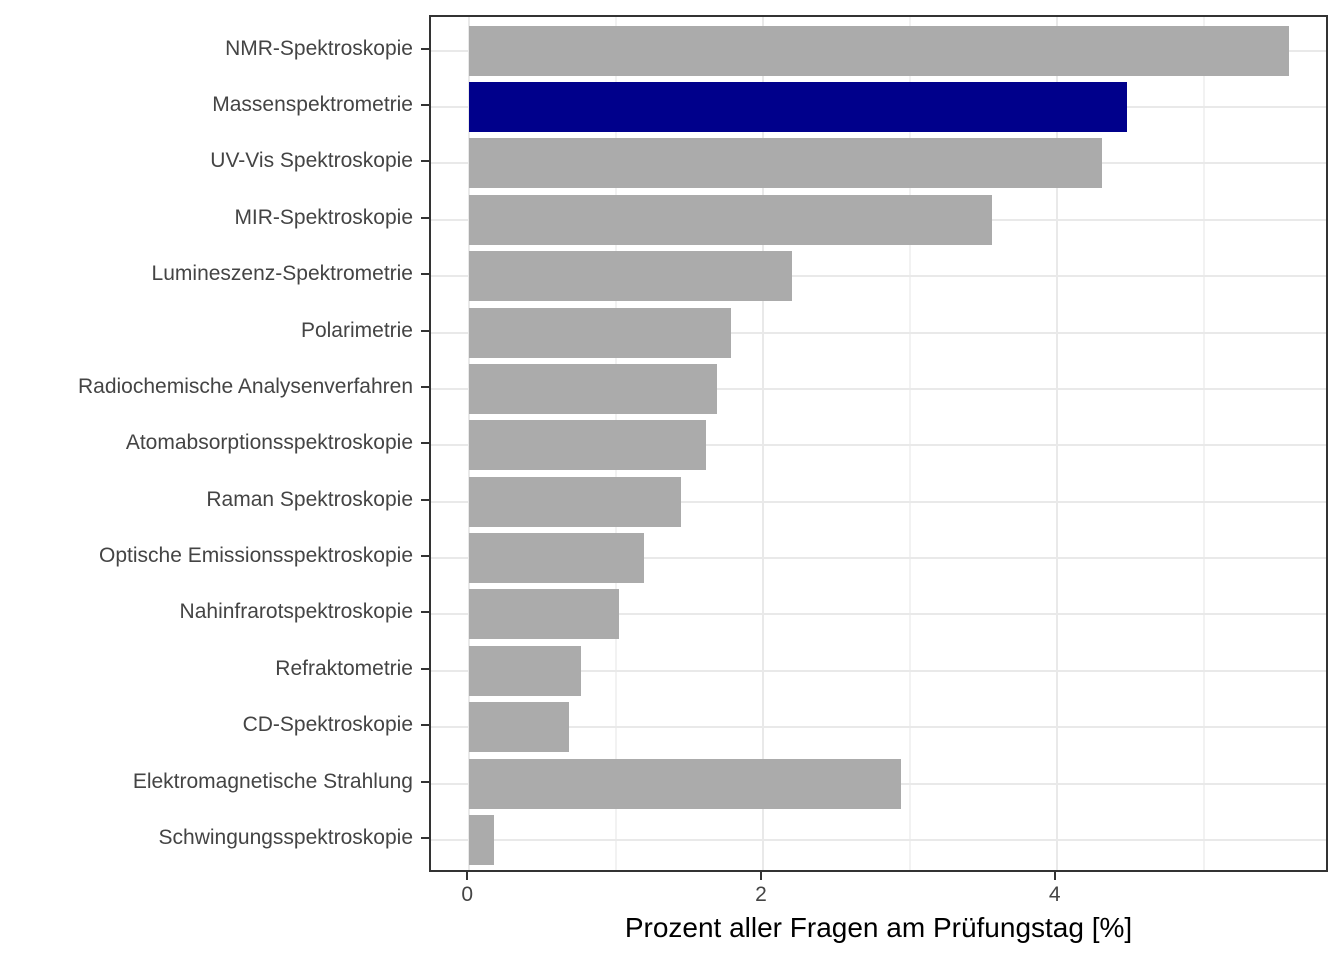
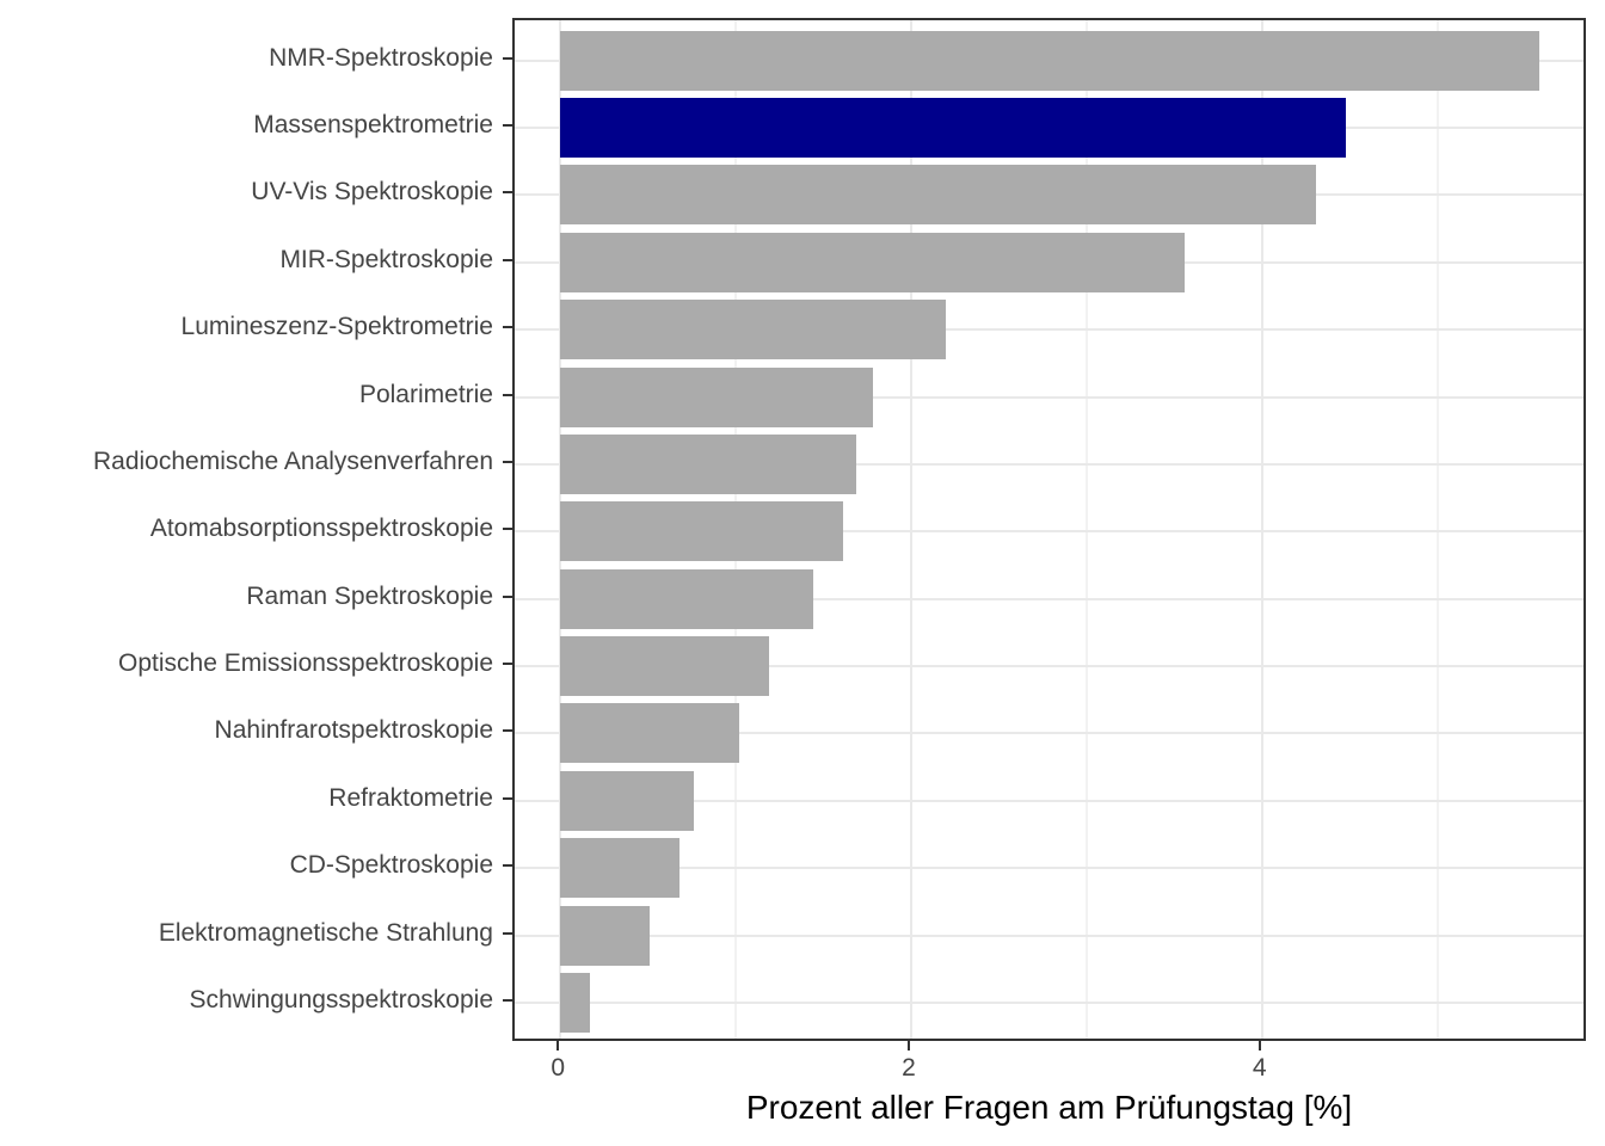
Elektromagnetische Strahlung: 2.94 -> 0.51
